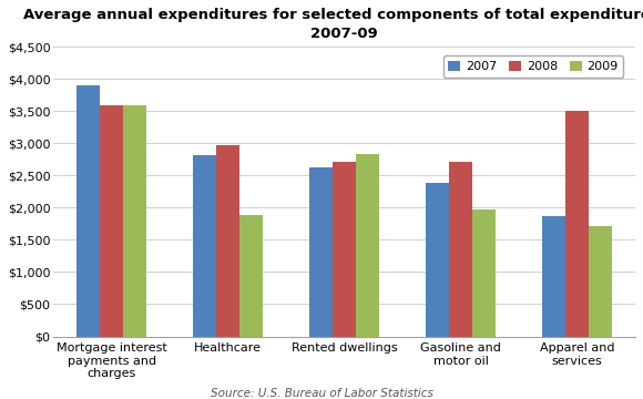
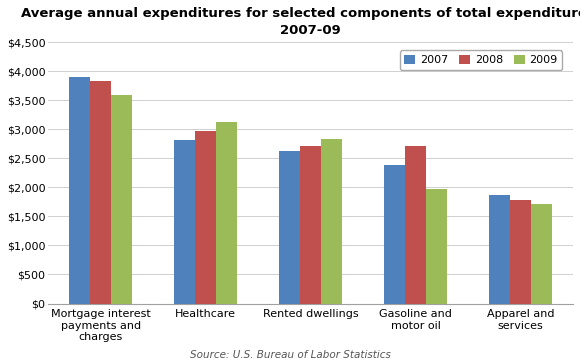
2008/Mortgage interest payments and charges: $3,600 -> $3,830
2009/Healthcare: $1,880 -> $3,130
2008/Apparel and services: $3,500 -> $1,790
